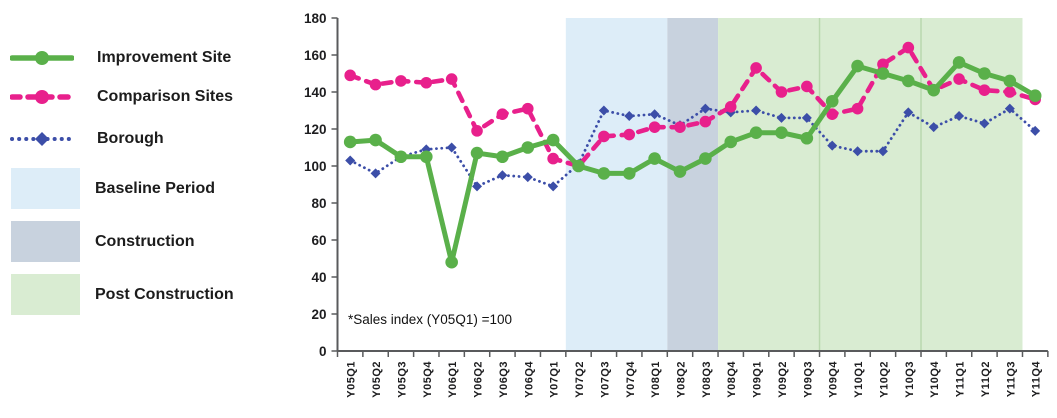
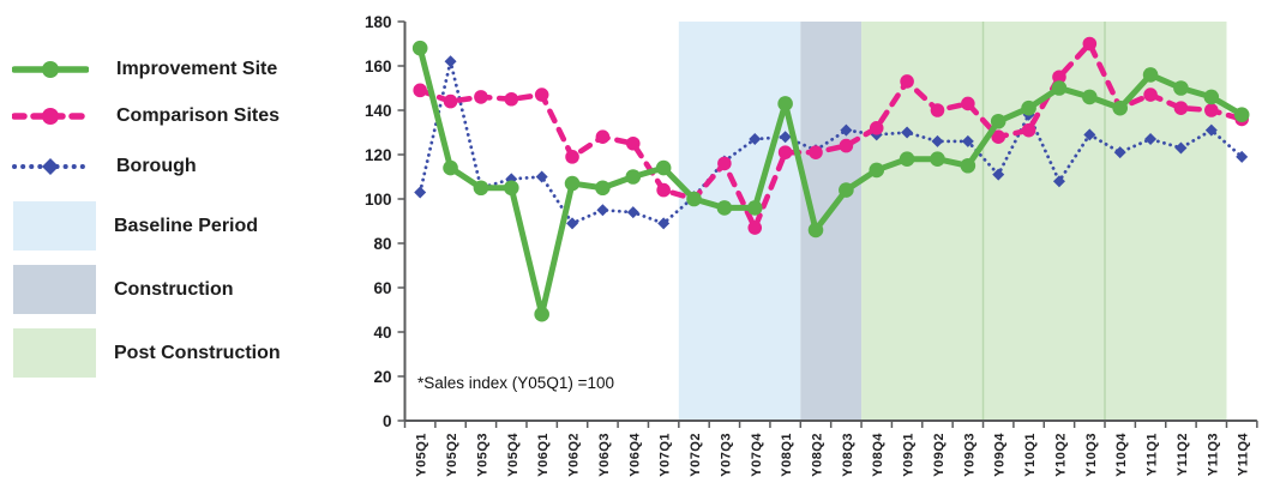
Improvement Site/Y05Q1: 113 -> 168
Borough/Y05Q2: 96 -> 162
Comparison Sites/Y06Q4: 131 -> 125
Borough/Y07Q3: 130 -> 117
Comparison Sites/Y07Q4: 117 -> 87
Improvement Site/Y08Q1: 104 -> 143
Improvement Site/Y08Q2: 97 -> 86
Borough/Y10Q1: 108 -> 138
Improvement Site/Y10Q1: 154 -> 141
Comparison Sites/Y10Q3: 164 -> 170
